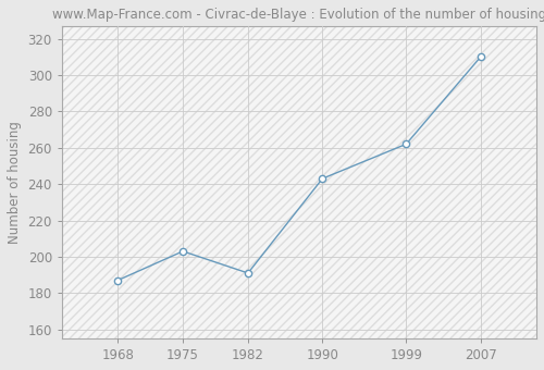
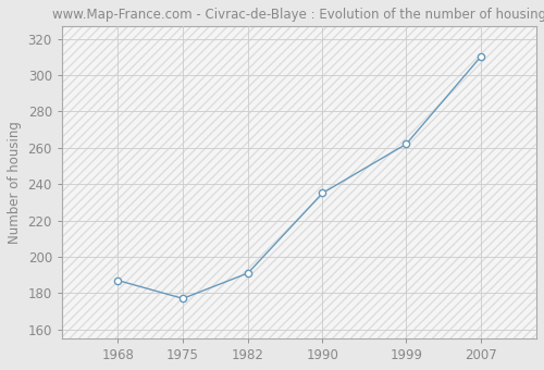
1975: 203 -> 177
1990: 243 -> 235
